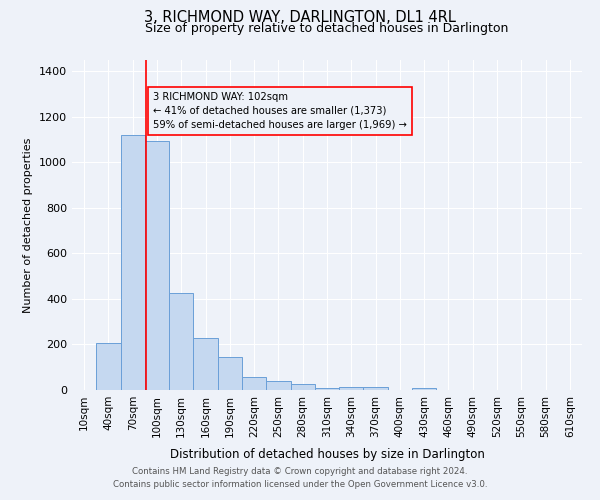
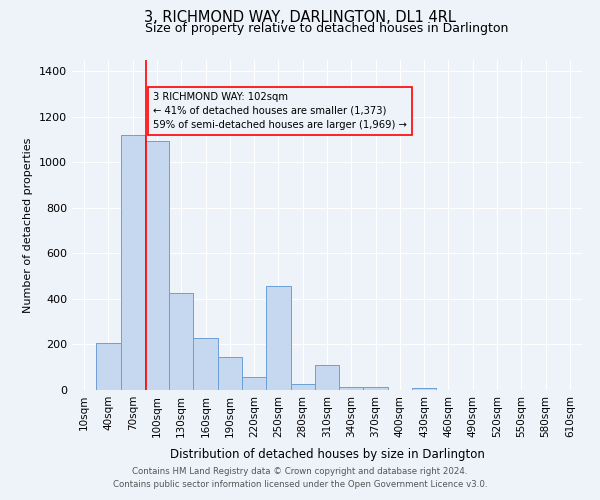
250sqm: 38 -> 455
310sqm: 10 -> 110
